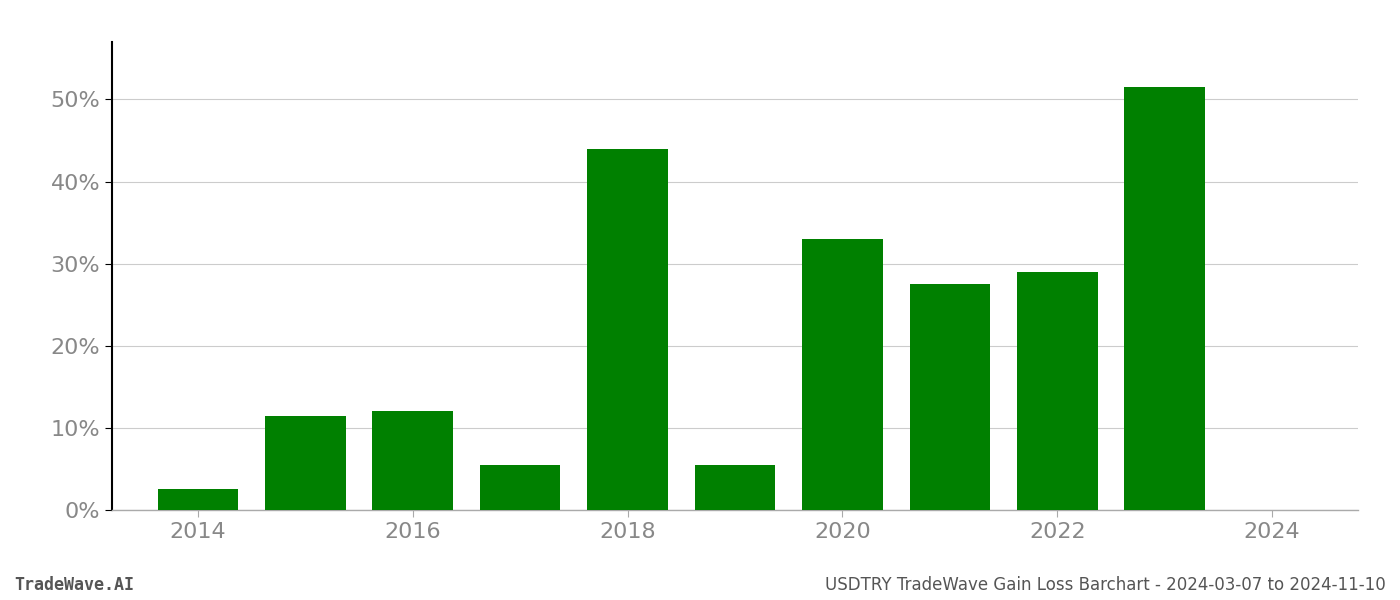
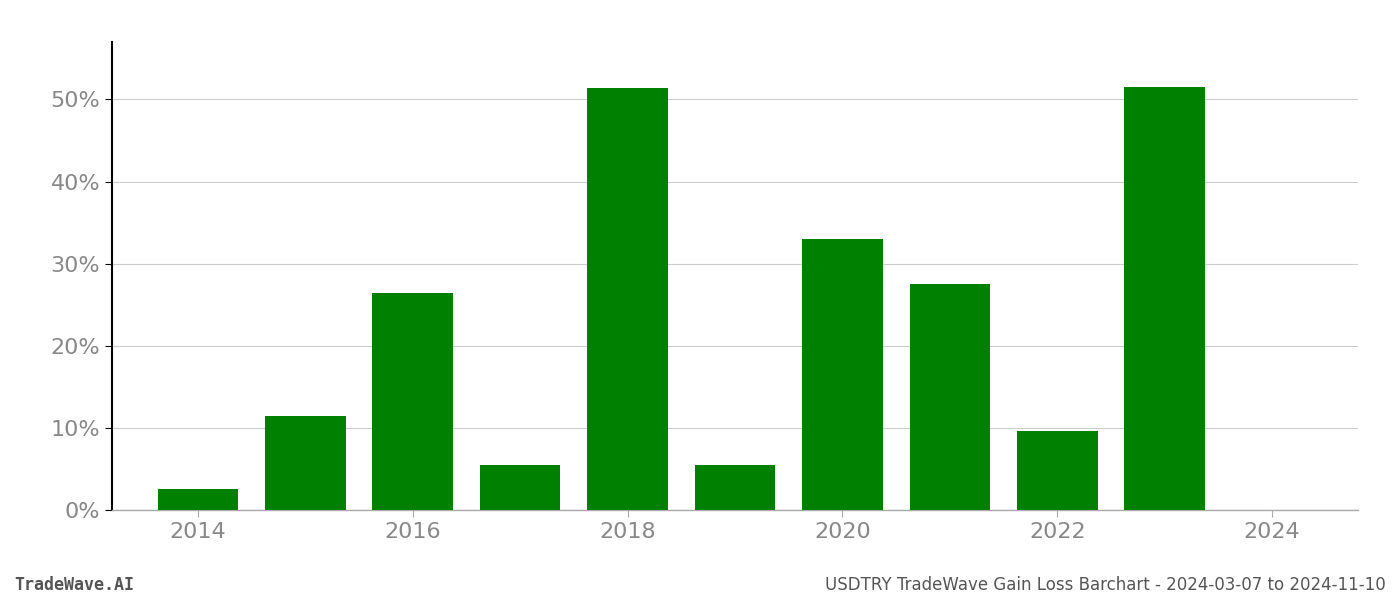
2016: 12.0% -> 26.4%
2018: 44.0% -> 51.4%
2022: 29.0% -> 9.6%
